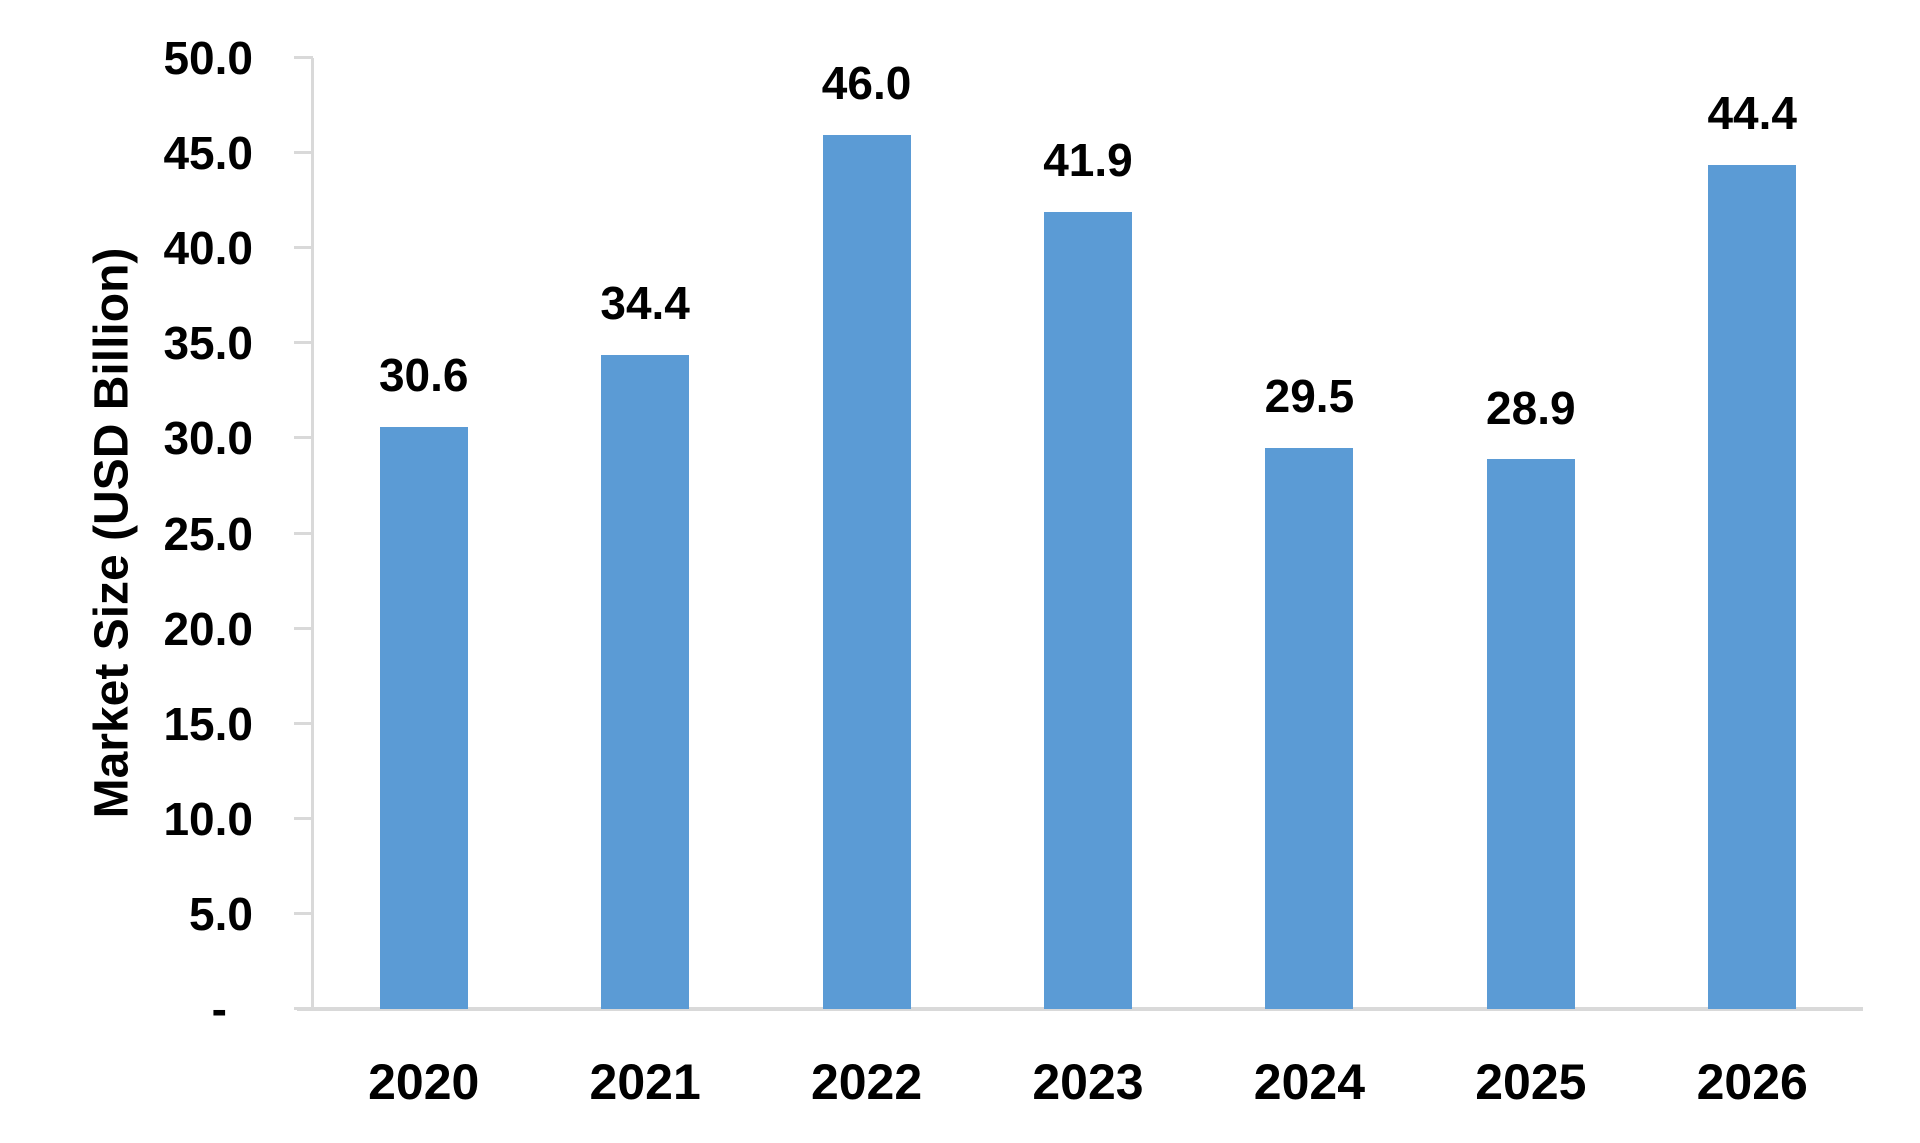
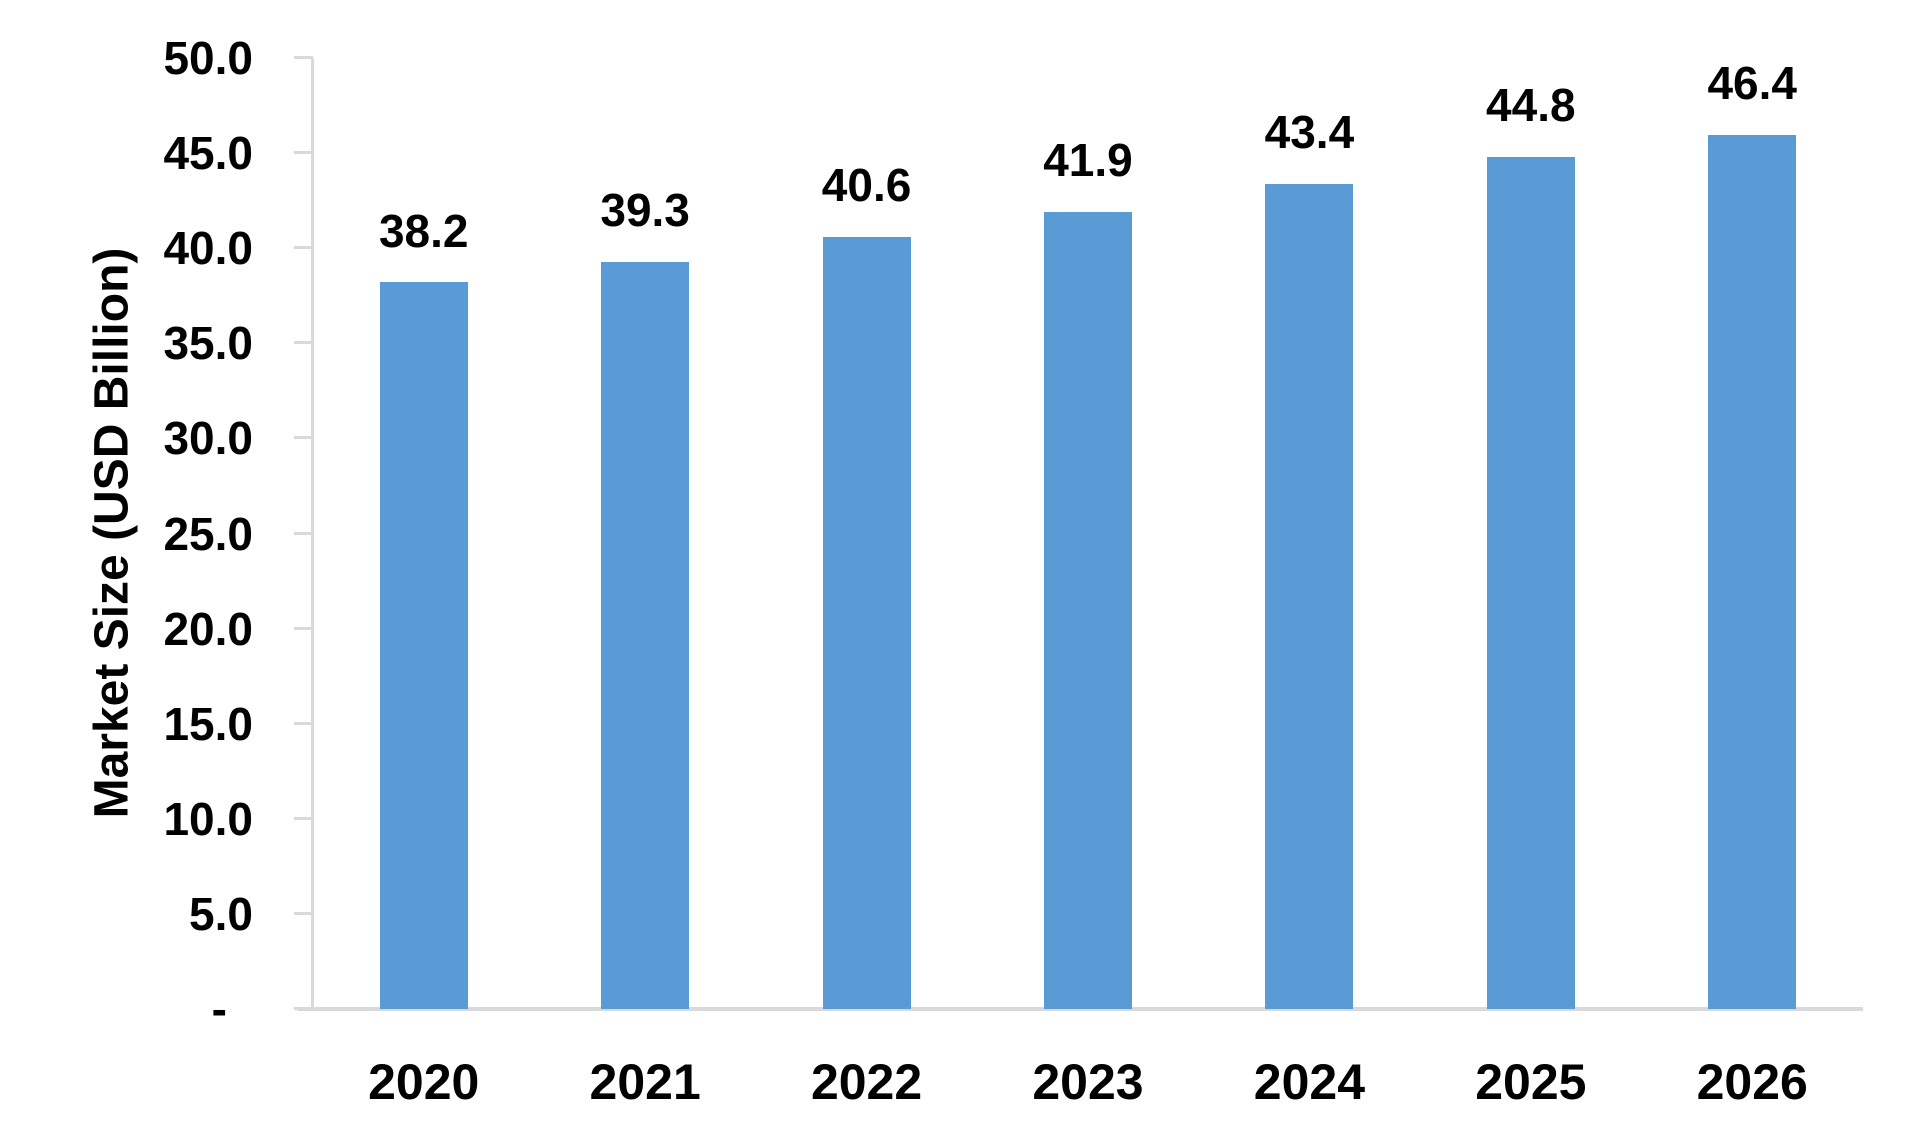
2020: 30.6 -> 38.2
2021: 34.4 -> 39.3
2022: 46.0 -> 40.6
2024: 29.5 -> 43.4
2025: 28.9 -> 44.8
2026: 44.4 -> 46.4
